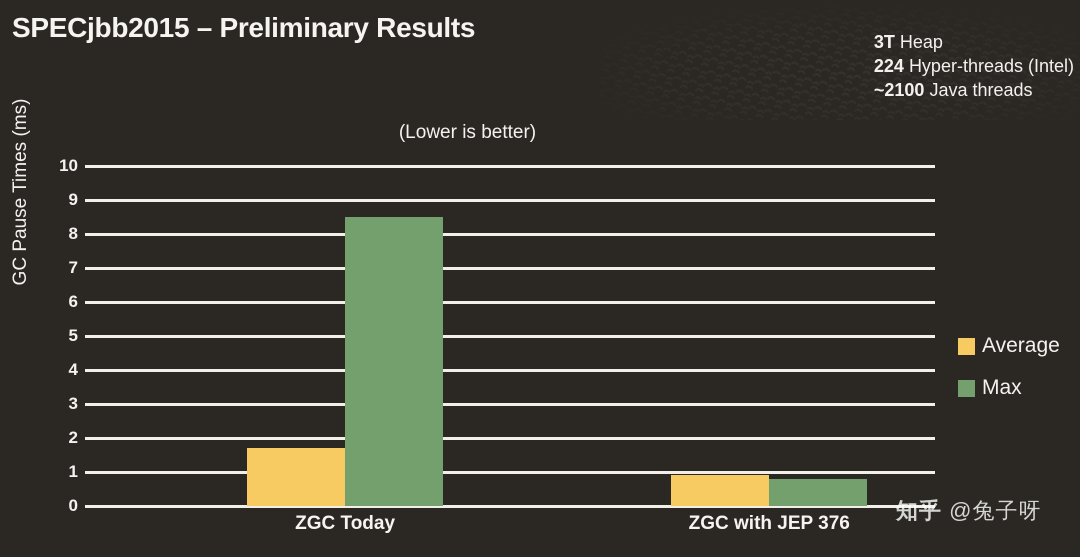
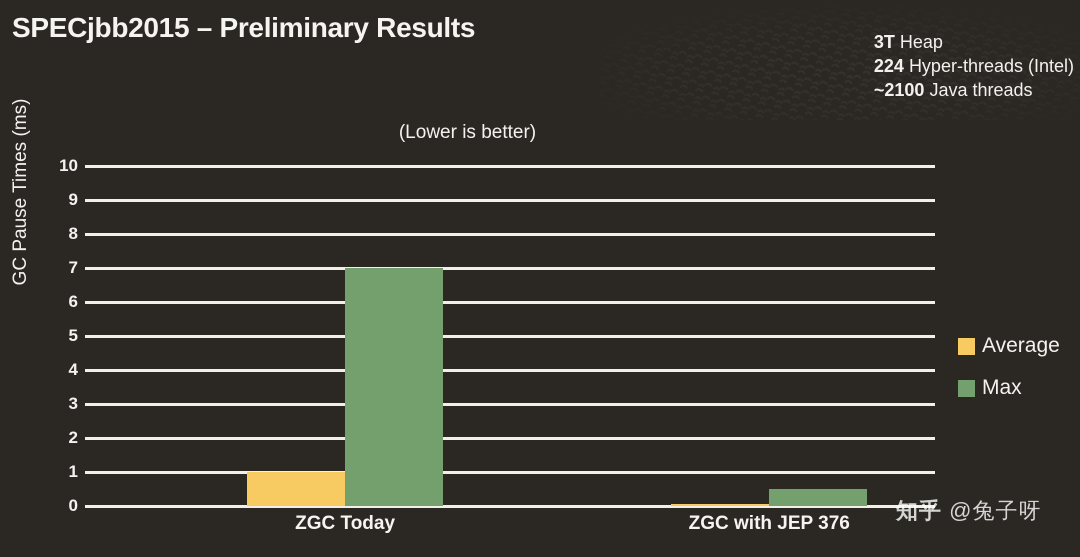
Average/ZGC Today: 1.7 -> 1.0
Max/ZGC Today: 8.5 -> 7.0
Average/ZGC with JEP 376: 0.9 -> 0.1
Max/ZGC with JEP 376: 0.8 -> 0.5
